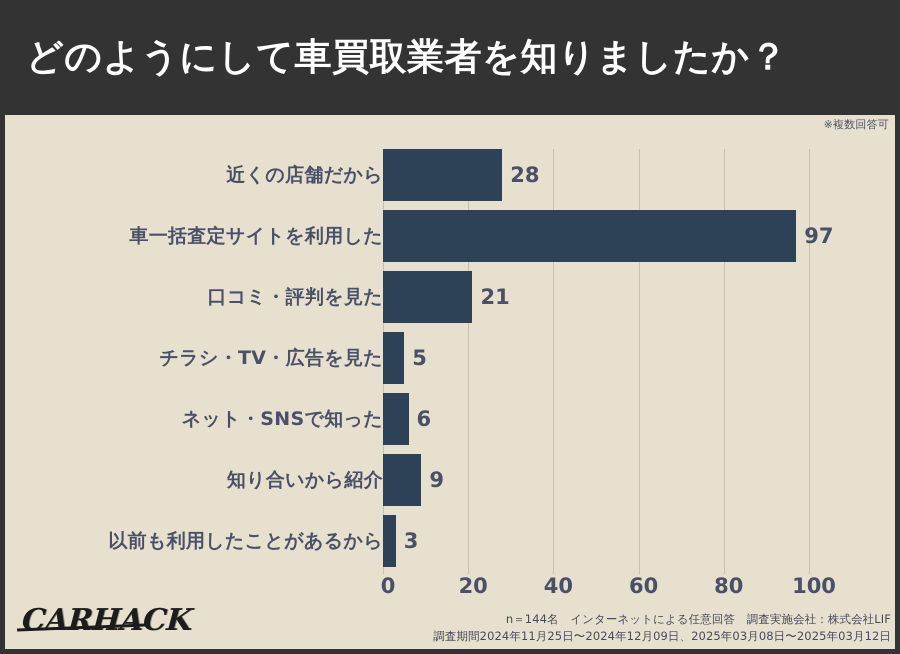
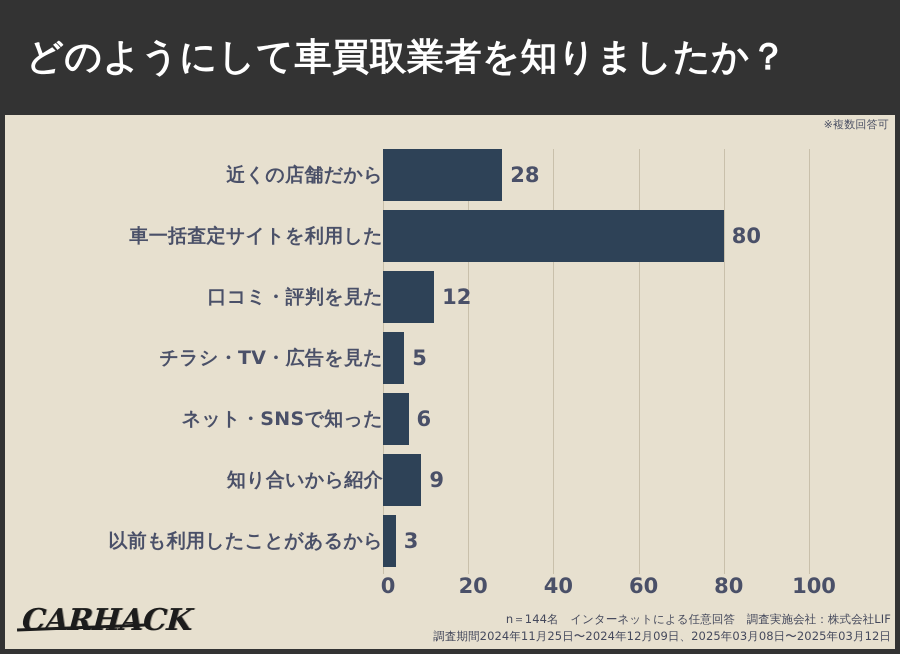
車一括査定サイトを利用した: 97 -> 80
口コミ・評判を見た: 21 -> 12
